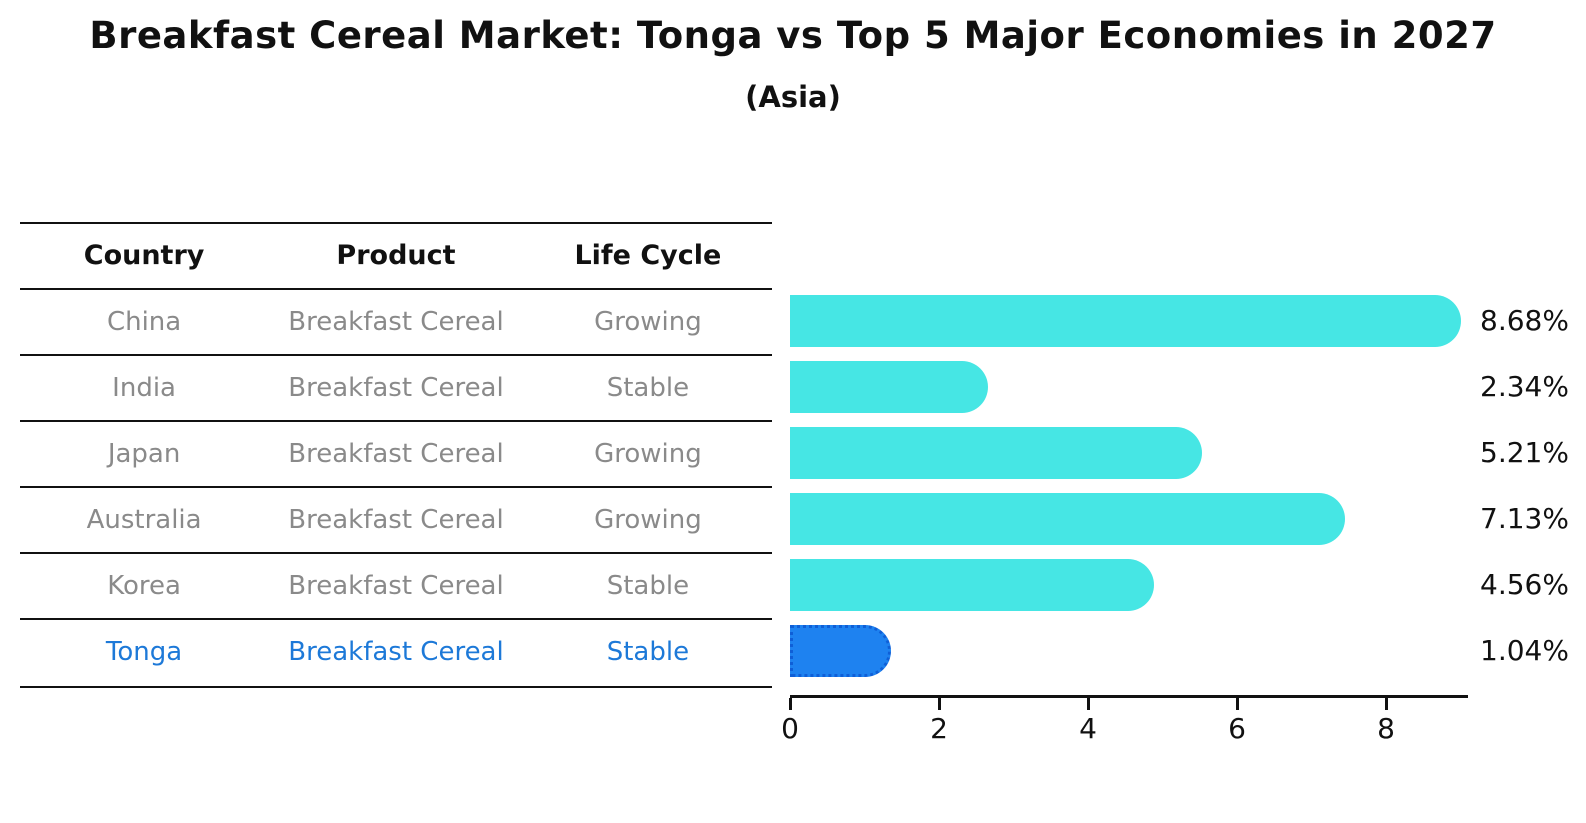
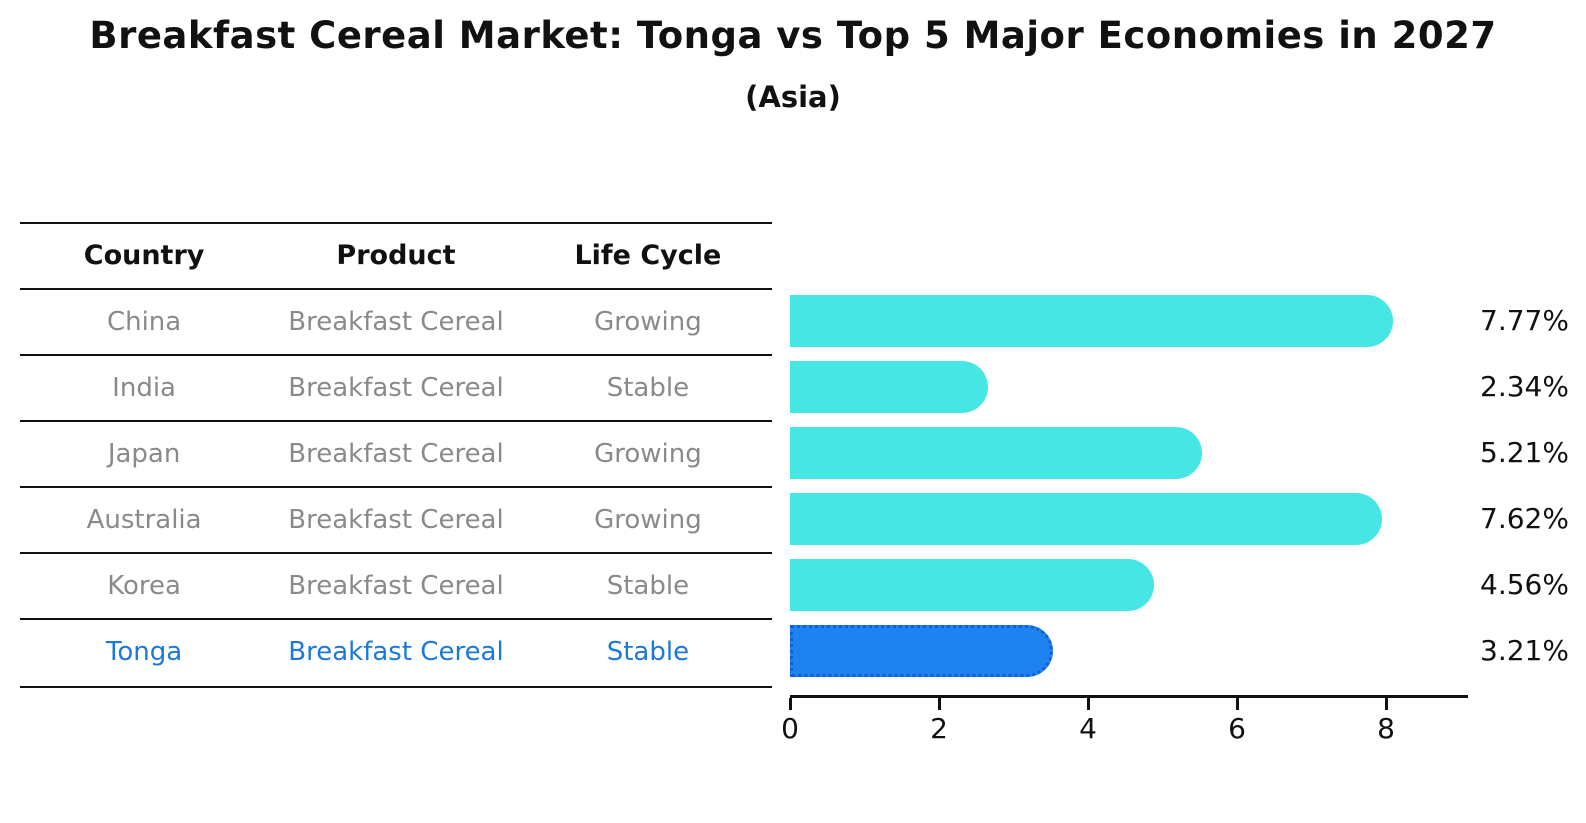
China: 8.68% -> 7.77%
Australia: 7.13% -> 7.62%
Tonga: 1.04% -> 3.21%
